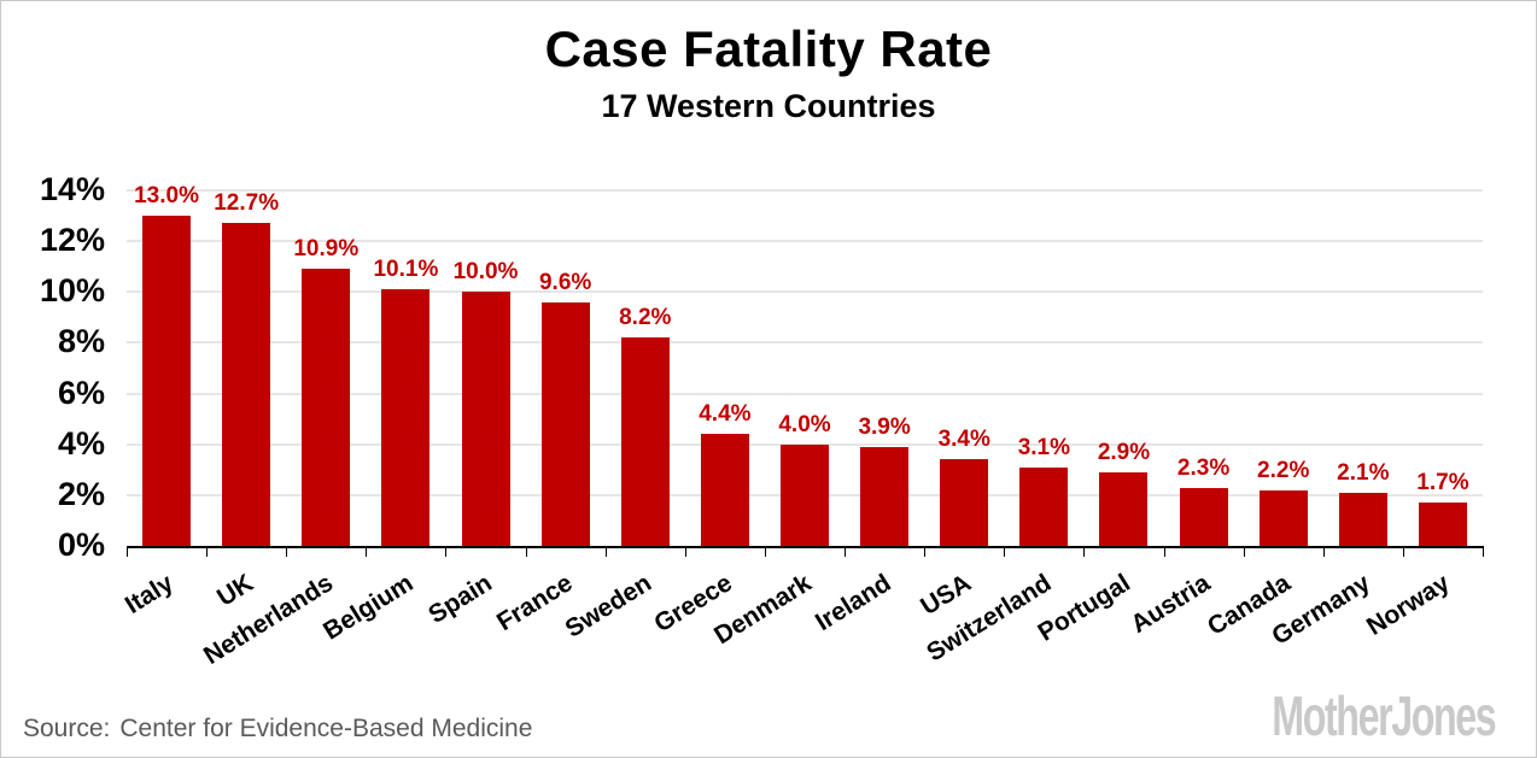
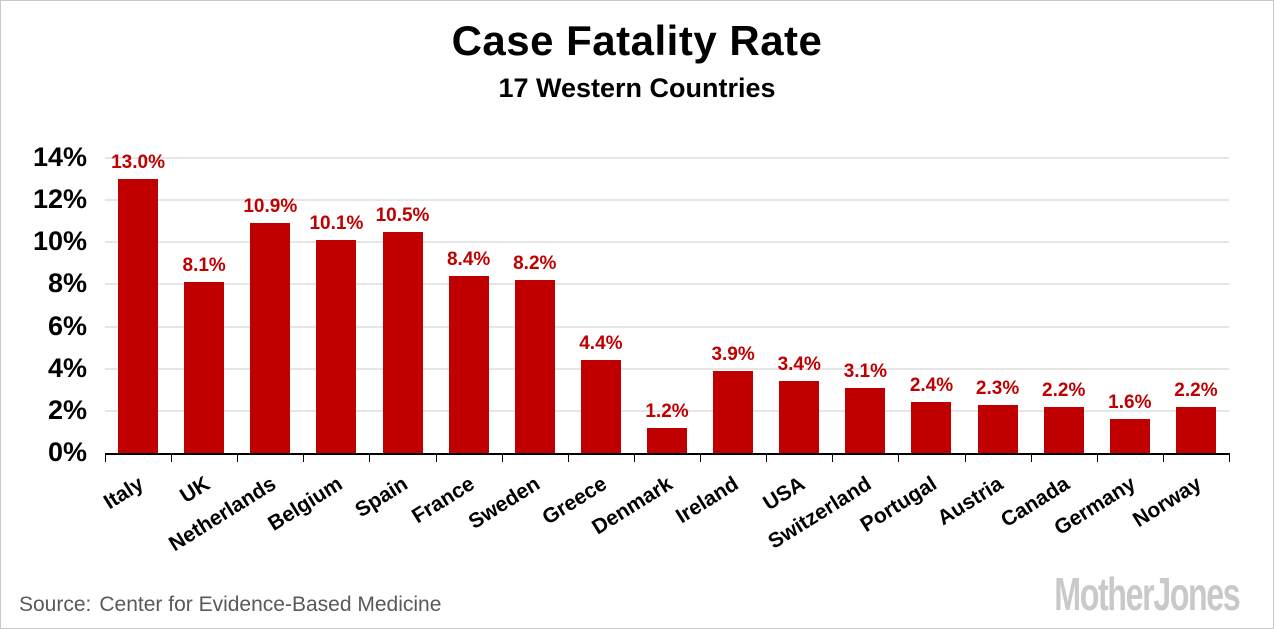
UK: 12.7% -> 8.1%
Spain: 10.0% -> 10.5%
France: 9.6% -> 8.4%
Denmark: 4.0% -> 1.2%
Portugal: 2.9% -> 2.4%
Germany: 2.1% -> 1.6%
Norway: 1.7% -> 2.2%
